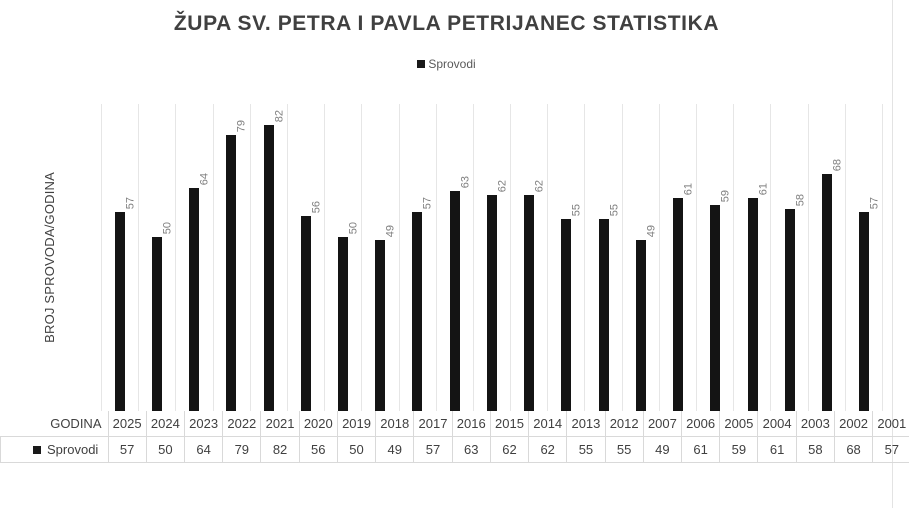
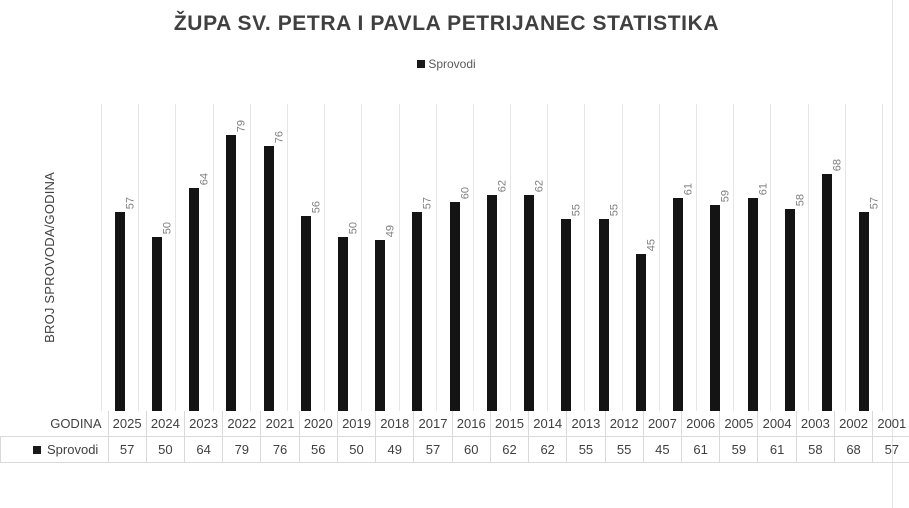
2021: 82 -> 76
2016: 63 -> 60
2007: 49 -> 45
